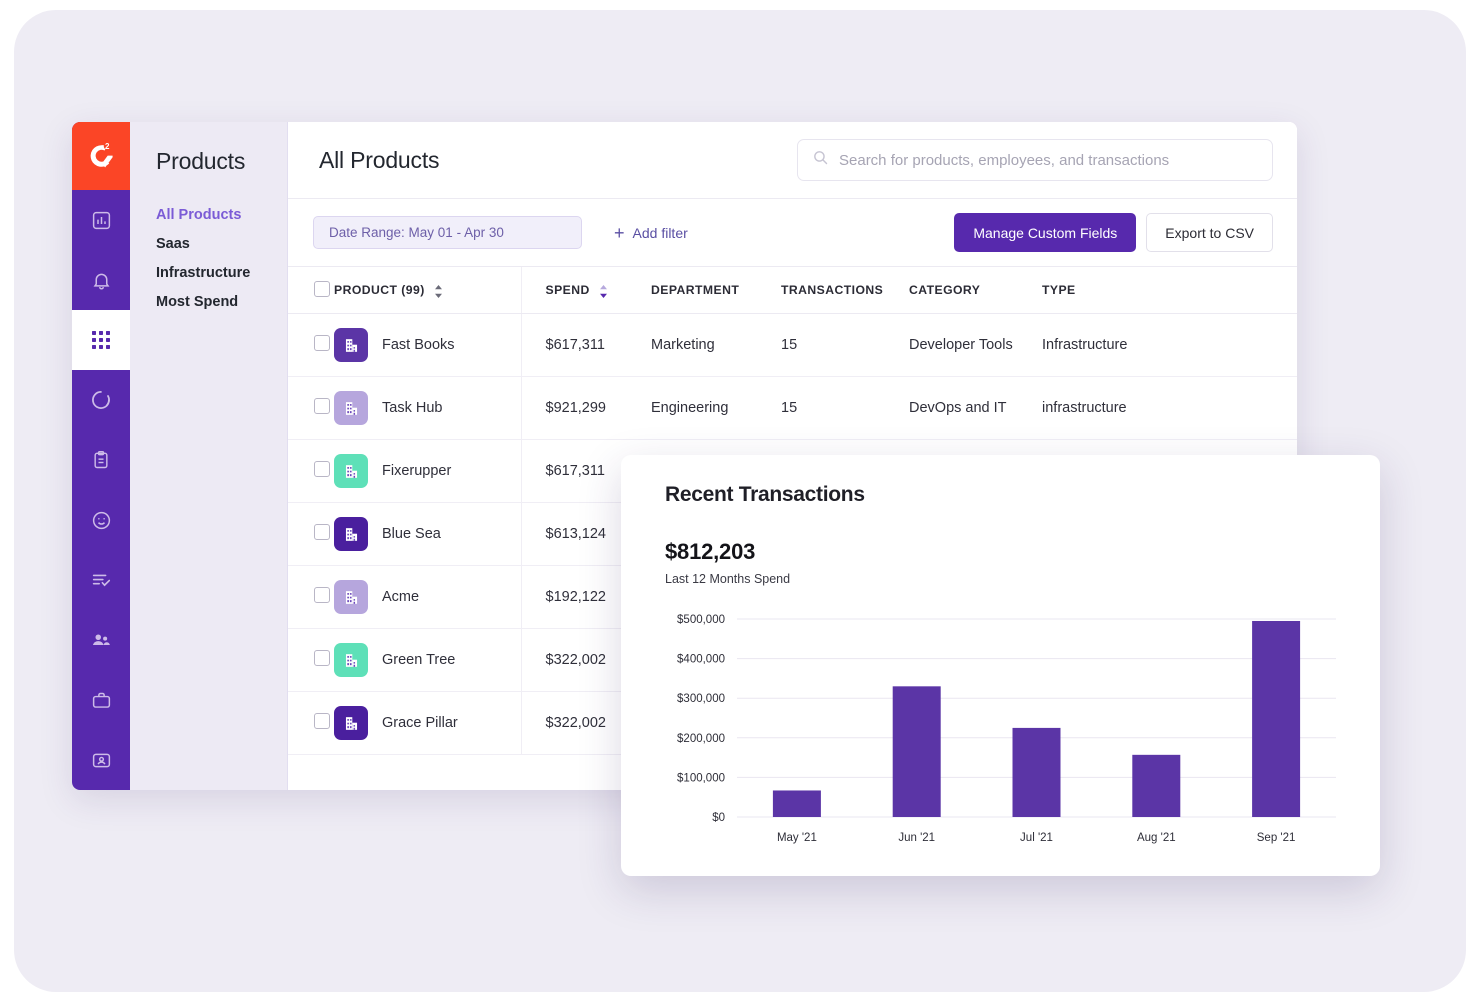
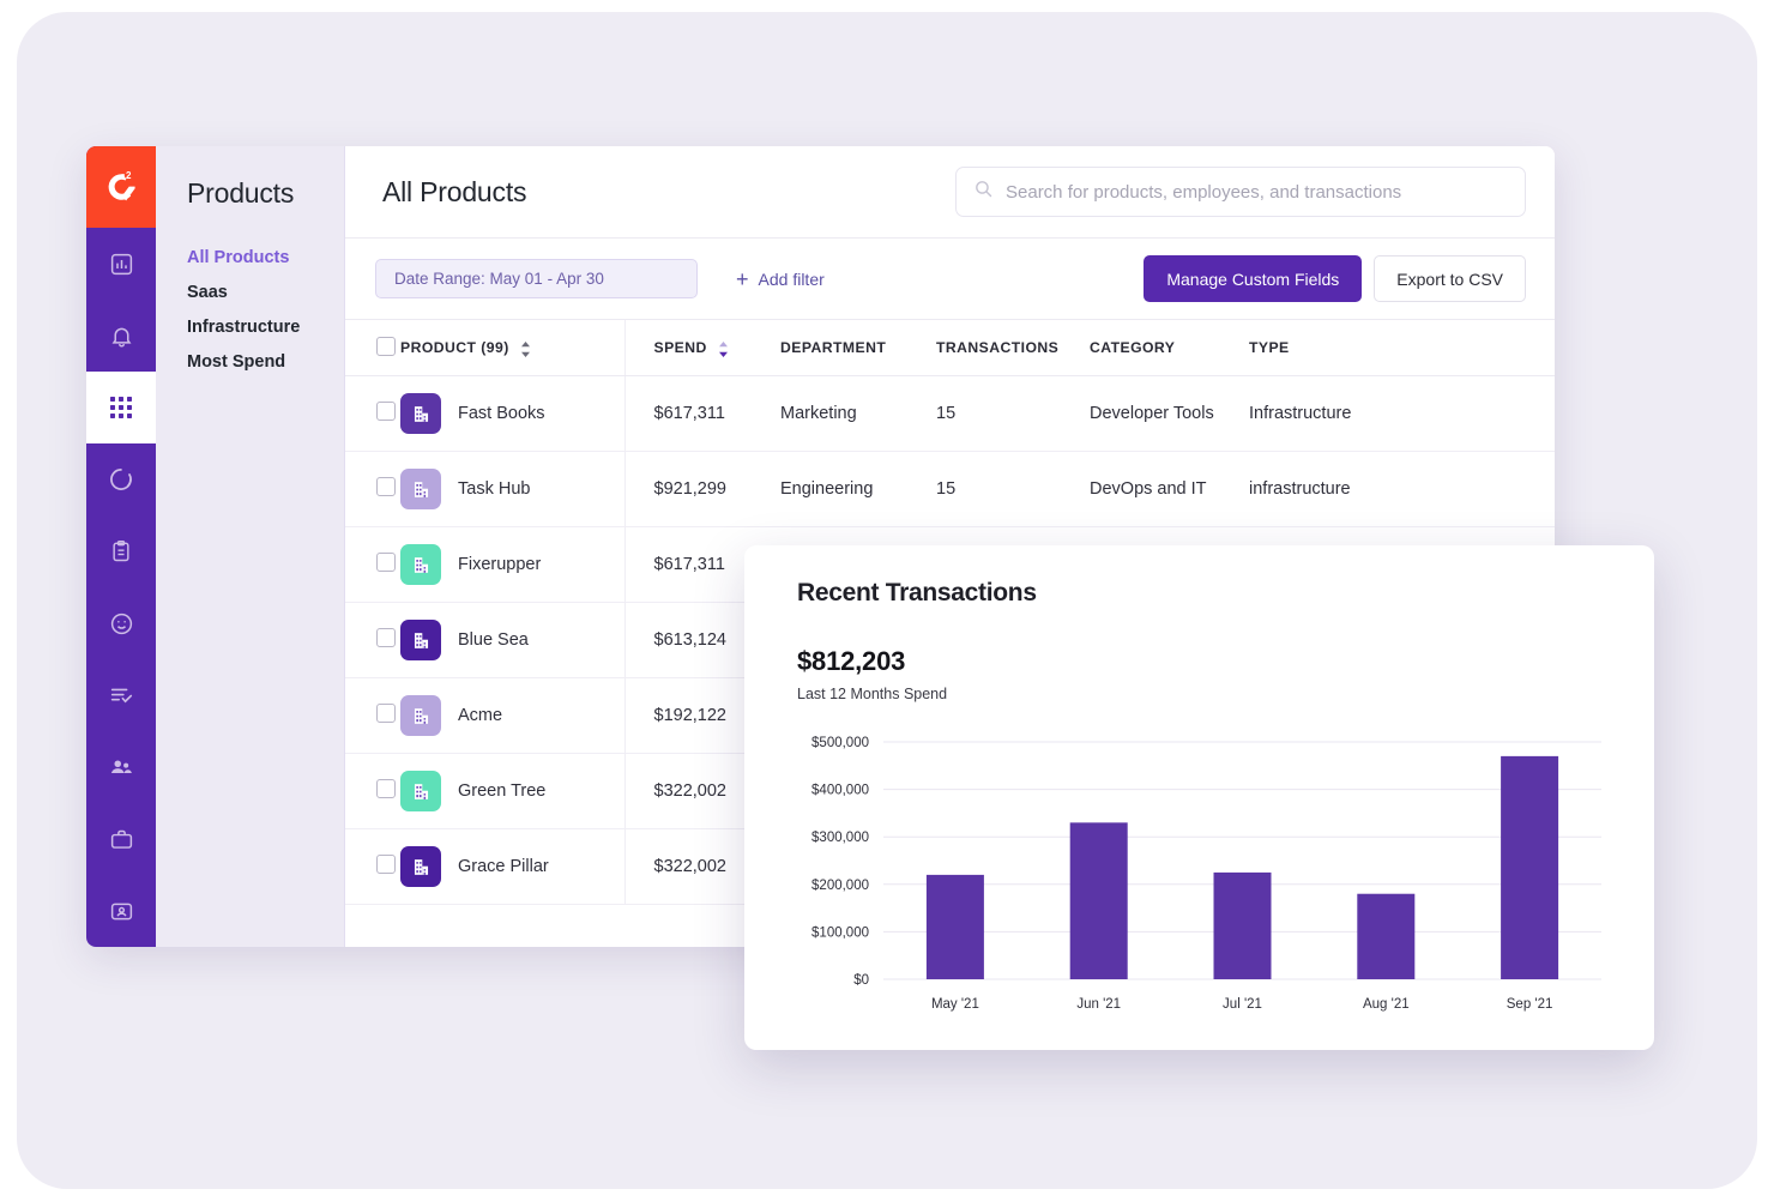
May '21: $70000 -> $220000
Aug '21: $160000 -> $180000
Sep '21: $500000 -> $470000
